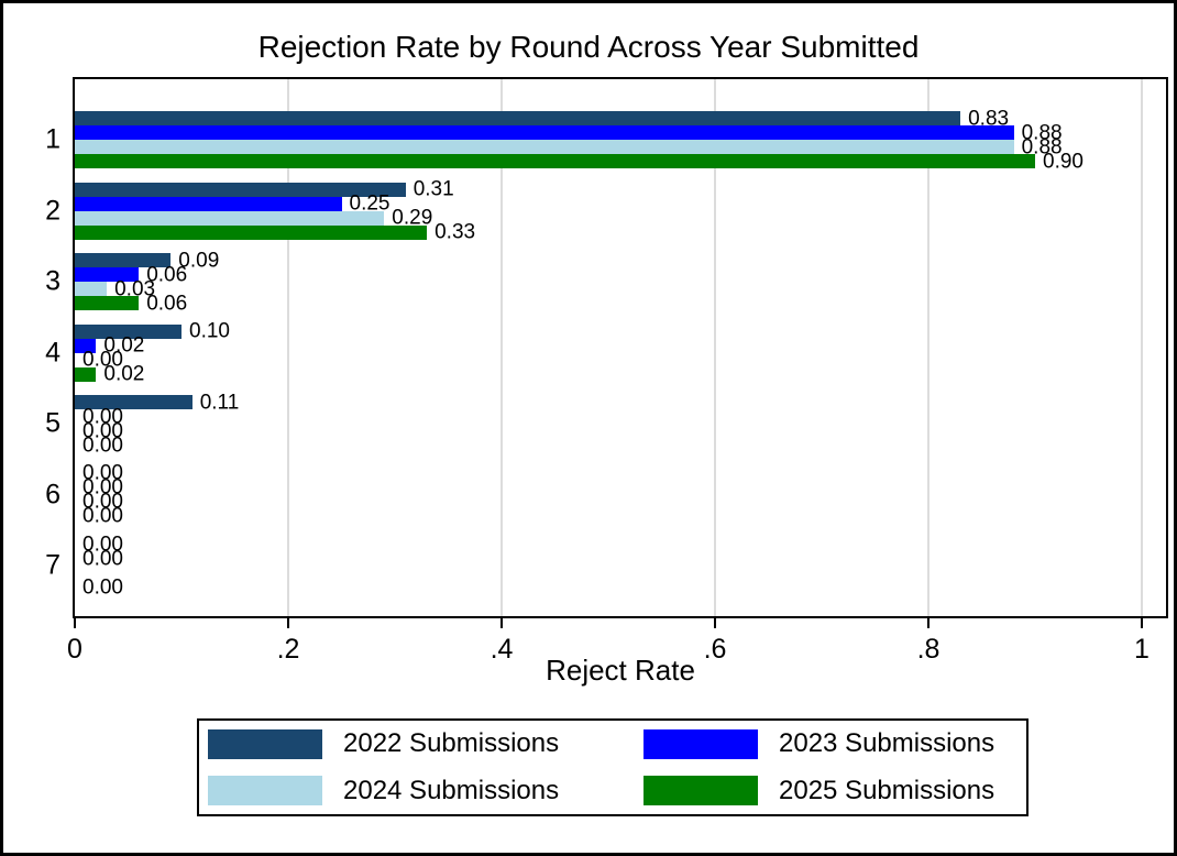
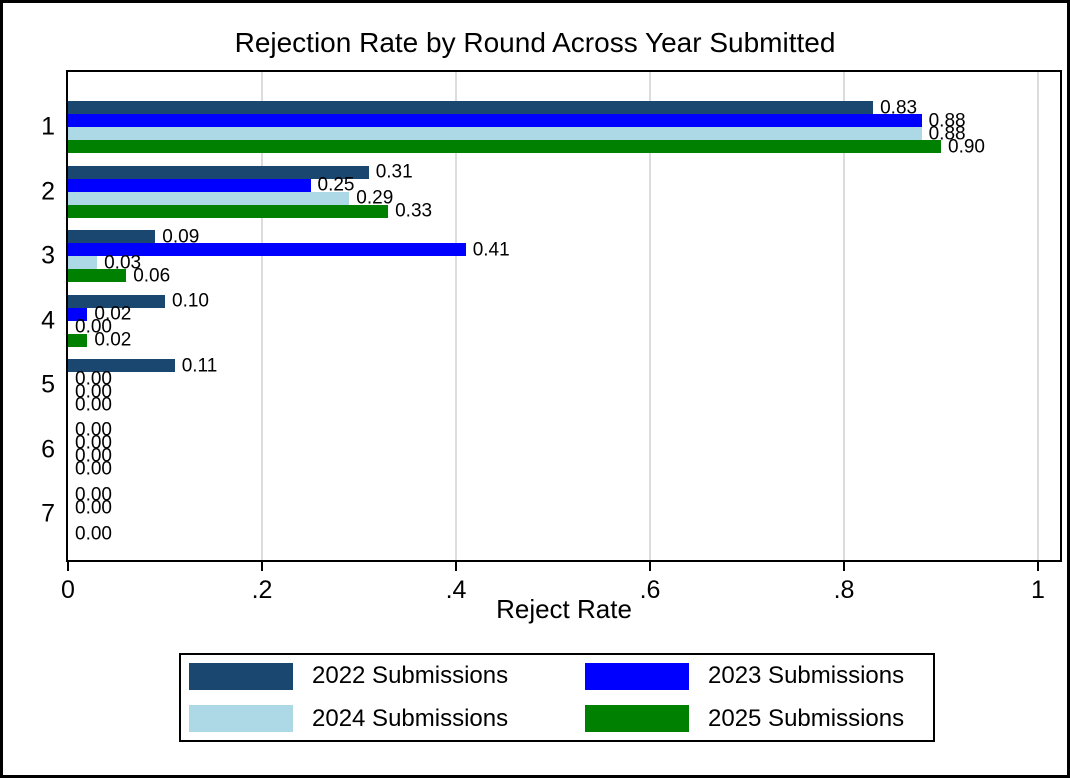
2023 Submissions/3: 0.06 -> 0.41
